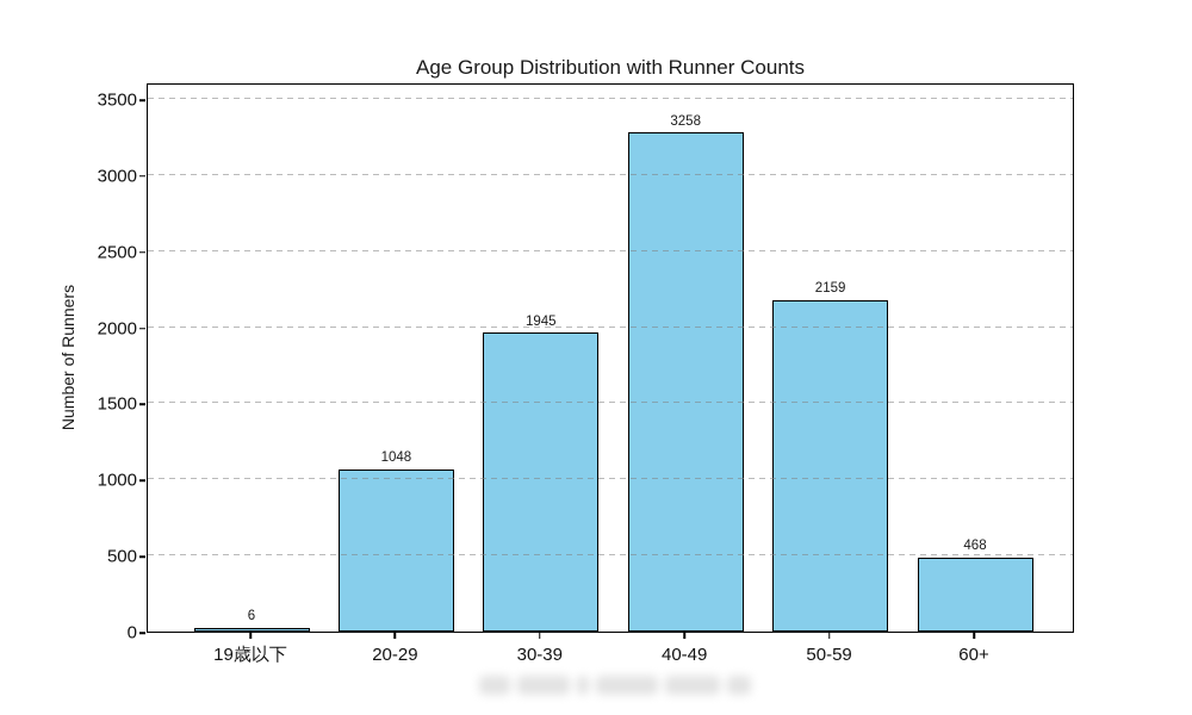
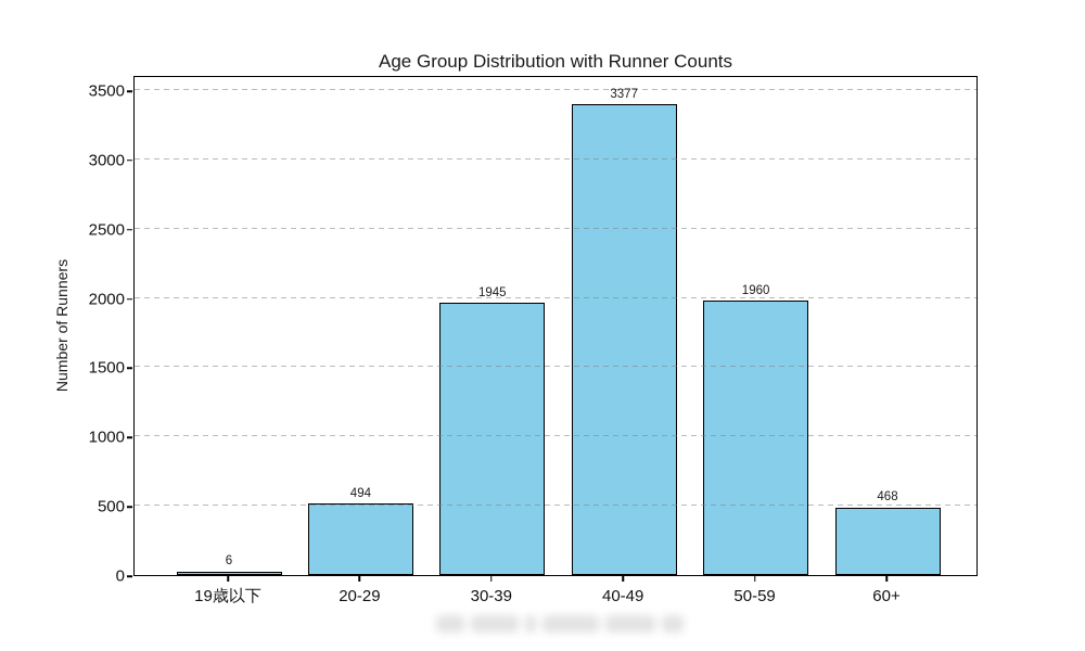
20-29: 1048 -> 494
40-49: 3258 -> 3377
50-59: 2159 -> 1960
